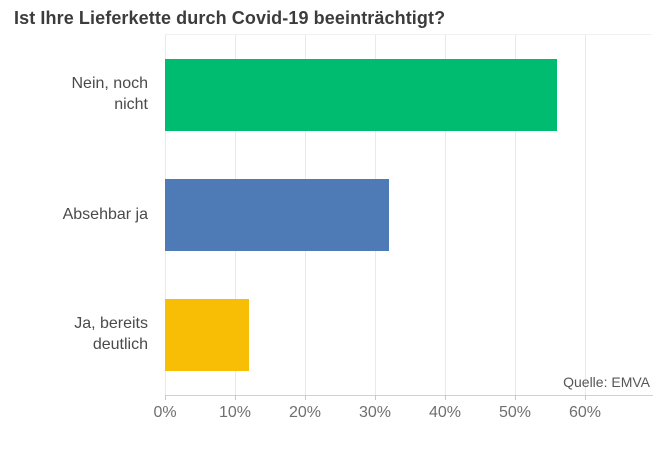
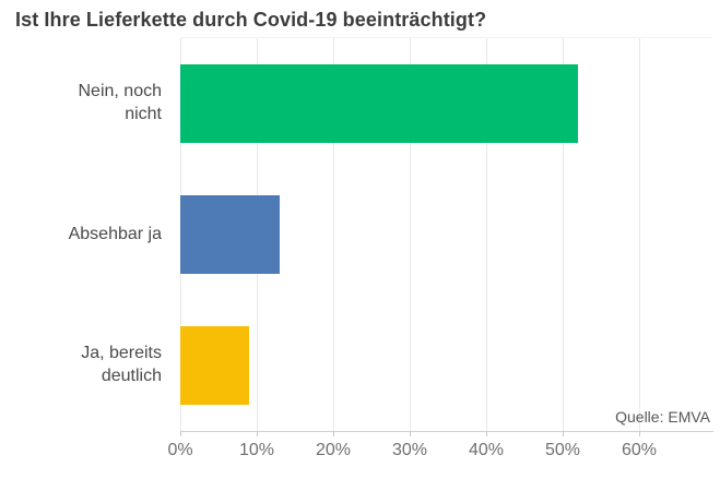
Nein, noch nicht: 56% -> 52%
Absehbar ja: 32% -> 13%
Ja, bereits deutlich: 12% -> 9%
